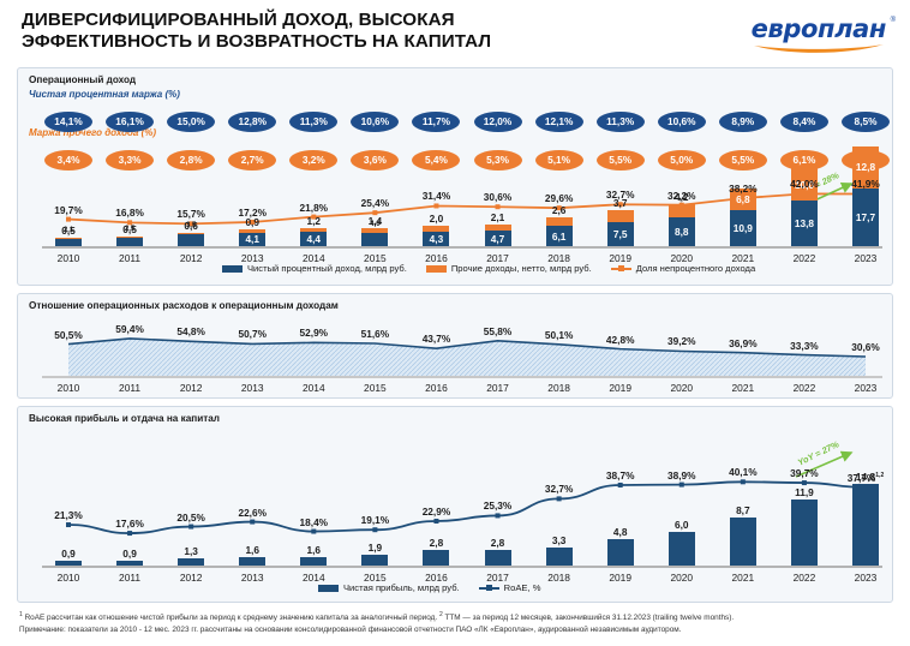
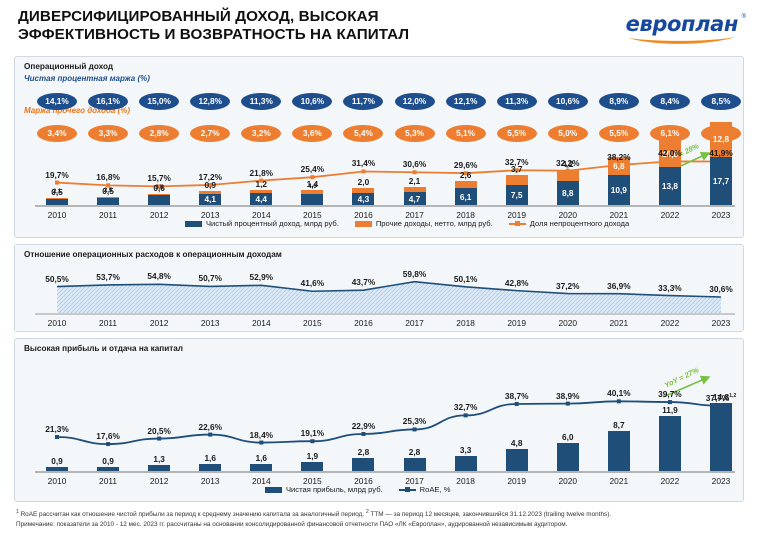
Отношение операционных расходов к операционным доходам/2011: 59,4% -> 53,7%
Отношение операционных расходов к операционным доходам/2015: 51,6% -> 41,6%
Отношение операционных расходов к операционным доходам/2017: 55,8% -> 59,8%
Отношение операционных расходов к операционным доходам/2020: 39,2% -> 37,2%
